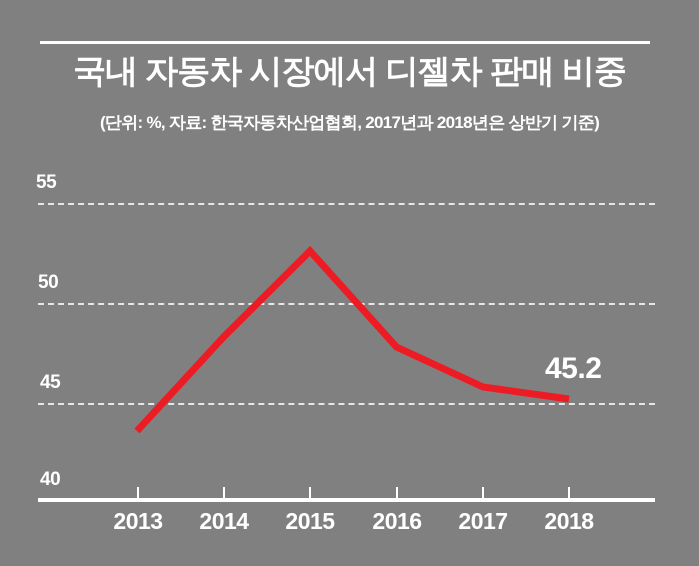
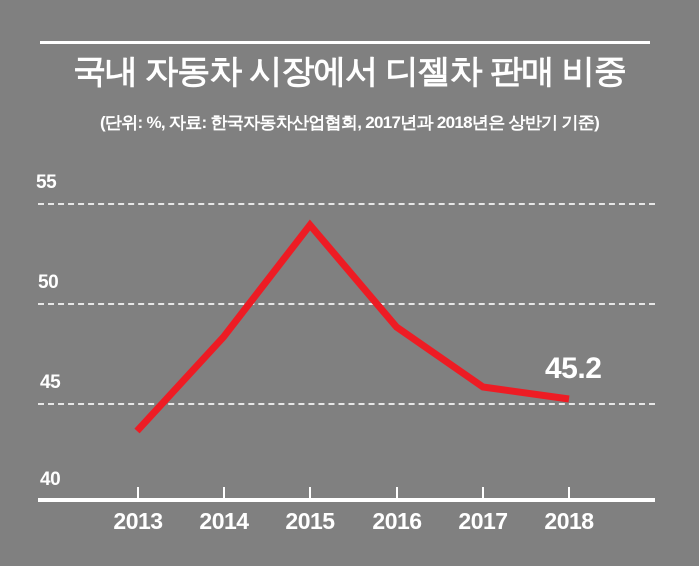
2015: 52.6 -> 53.9
2016: 47.8 -> 48.8
